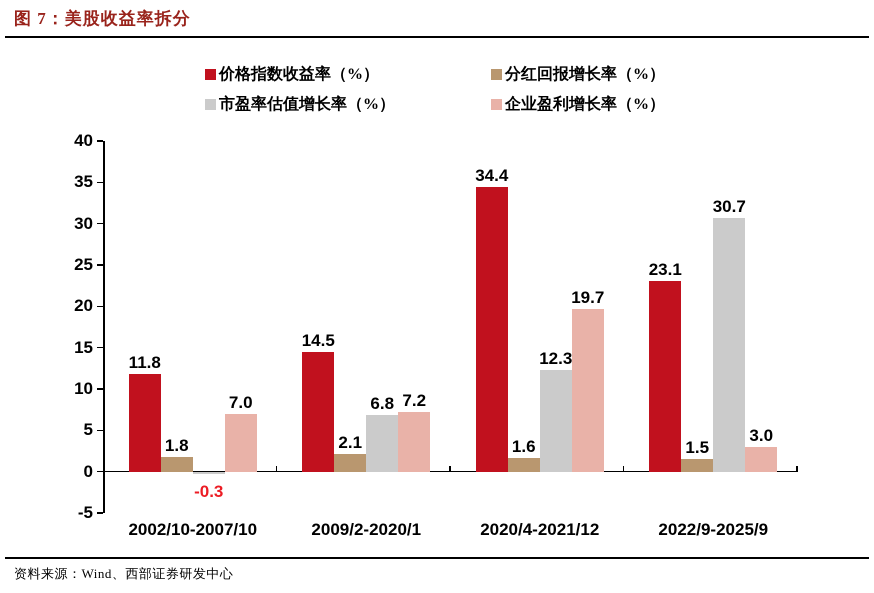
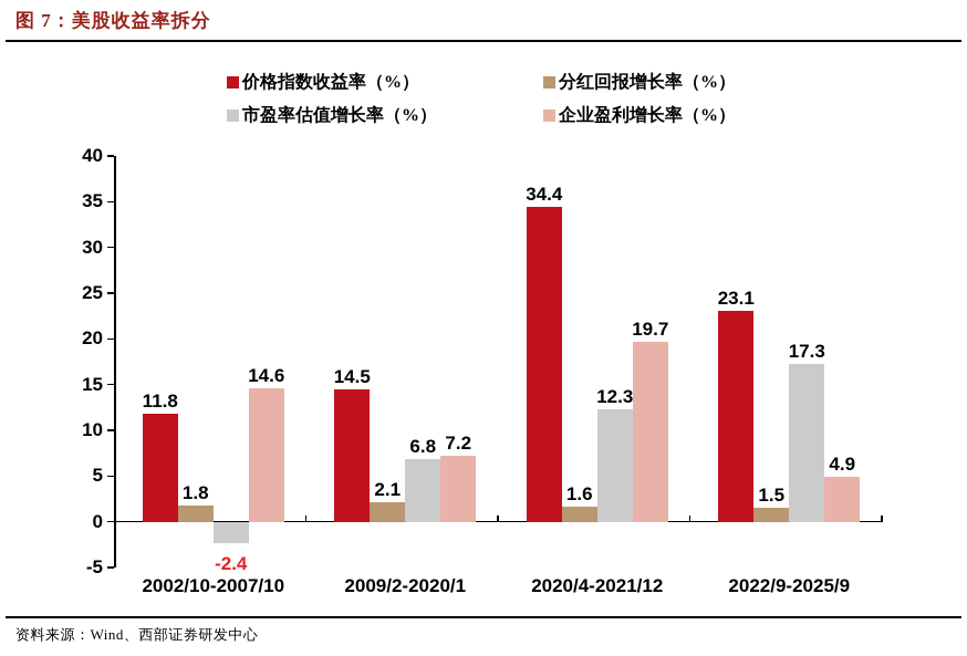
市盈率估值增长率（%）/2002/10-2007/10: -0.3 -> -2.4
企业盈利增长率（%）/2002/10-2007/10: 7.0 -> 14.6
市盈率估值增长率（%）/2022/9-2025/9: 30.7 -> 17.3
企业盈利增长率（%）/2022/9-2025/9: 3.0 -> 4.9
